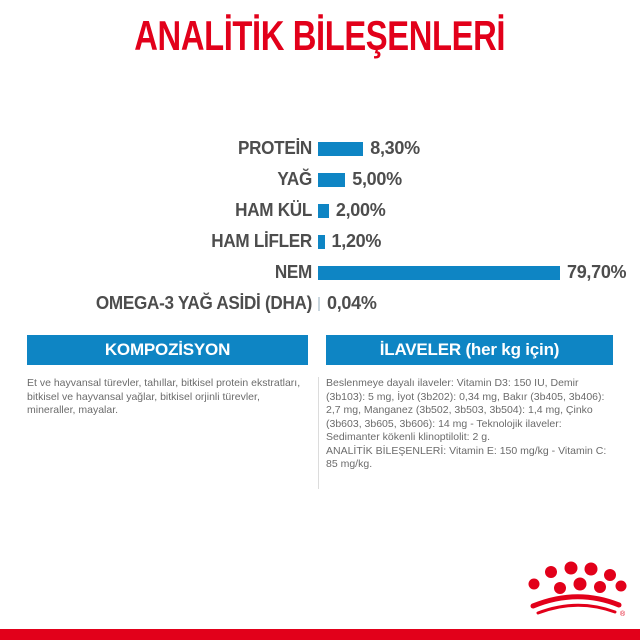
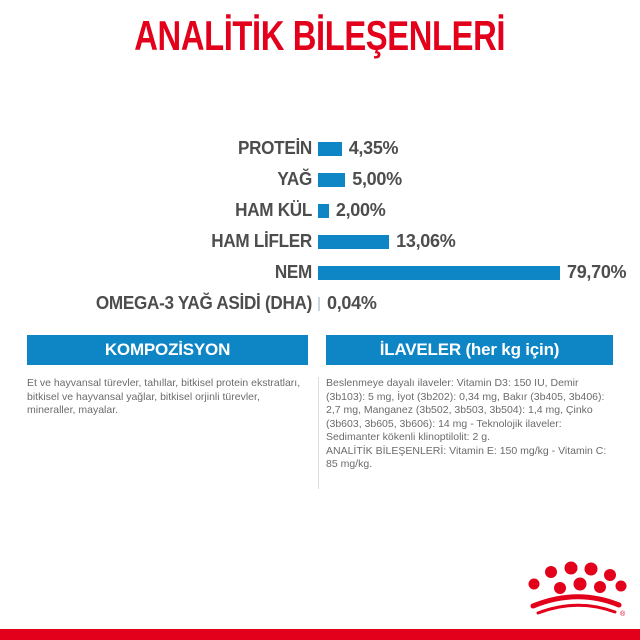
PROTEİN: 8,30% -> 4,35%
HAM LİFLER: 1,20% -> 13,06%
